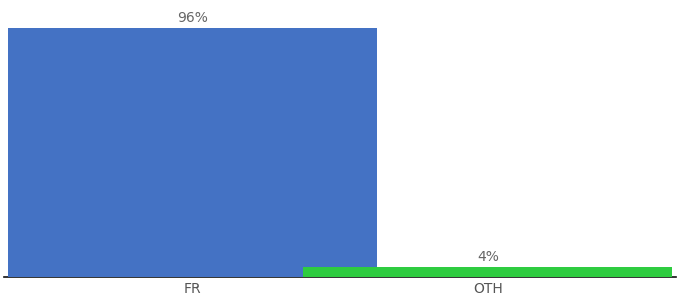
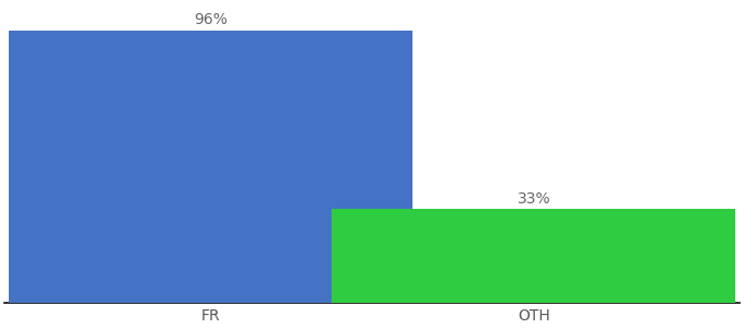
OTH: 4% -> 33%
